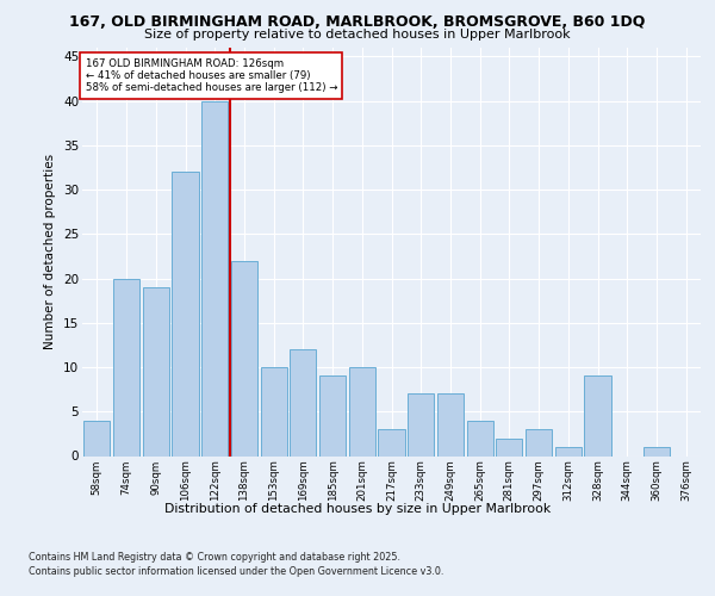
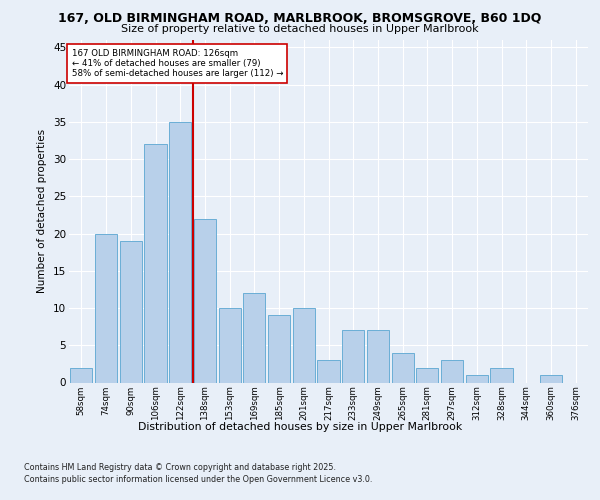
58sqm: 4 -> 2
122sqm: 40 -> 35
328sqm: 9 -> 2
